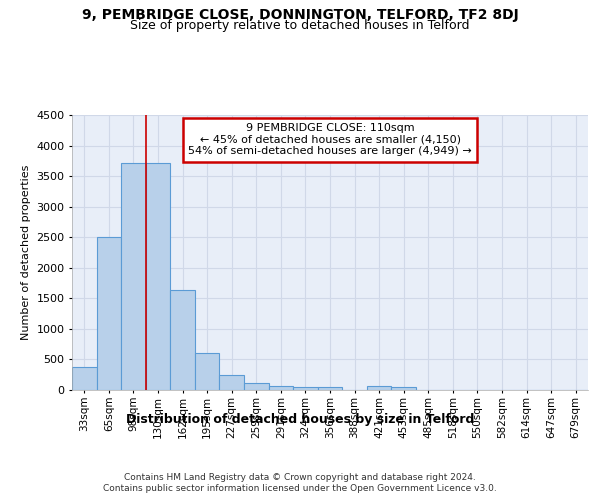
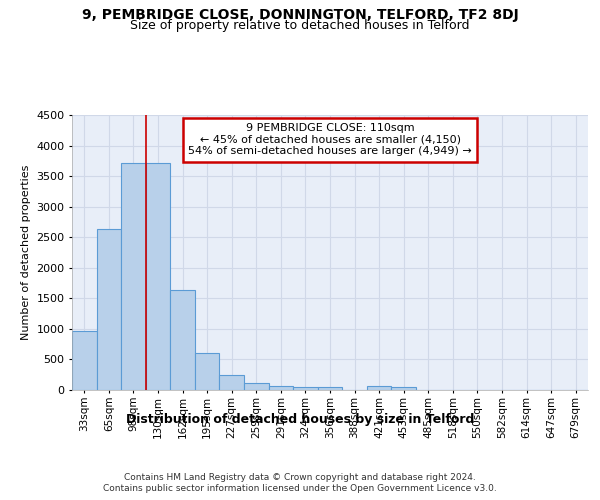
33sqm: 370 -> 960
65sqm: 2500 -> 2640
